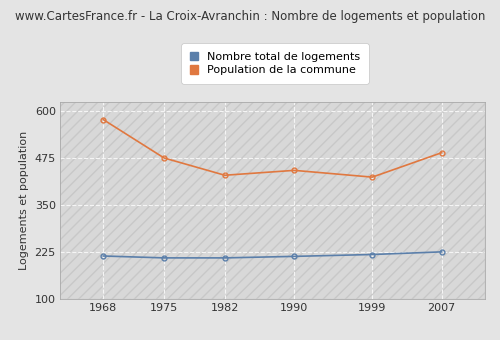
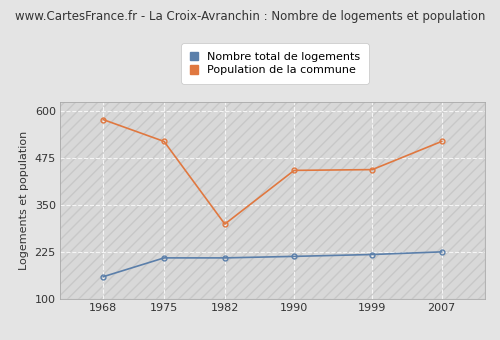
Nombre total de logements/1968: 215 -> 160
Population de la commune/1975: 476 -> 520
Population de la commune/1982: 430 -> 300
Population de la commune/1999: 425 -> 445
Population de la commune/2007: 490 -> 520
